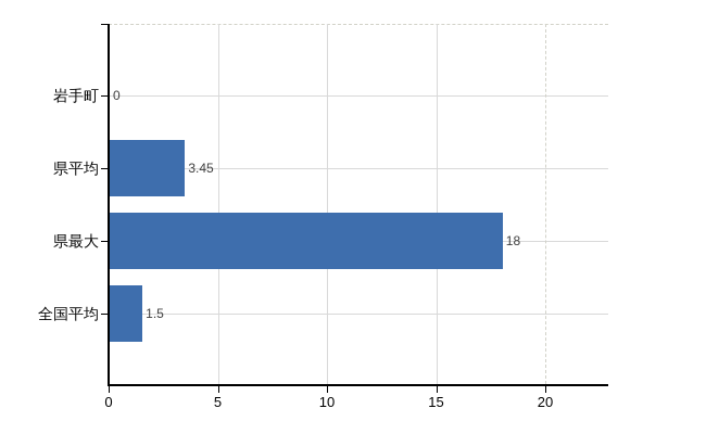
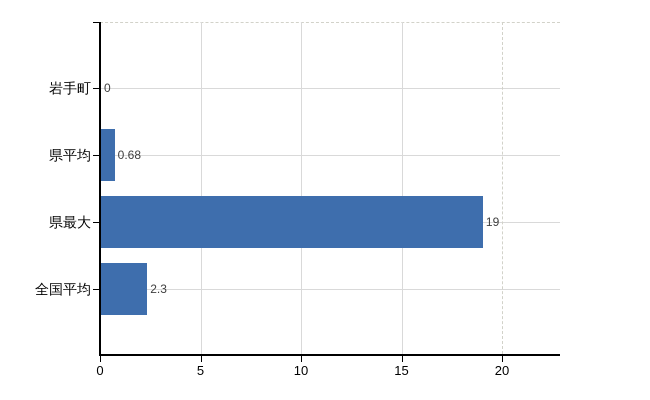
県平均: 3.45 -> 0.68
県最大: 18 -> 19
全国平均: 1.5 -> 2.3
